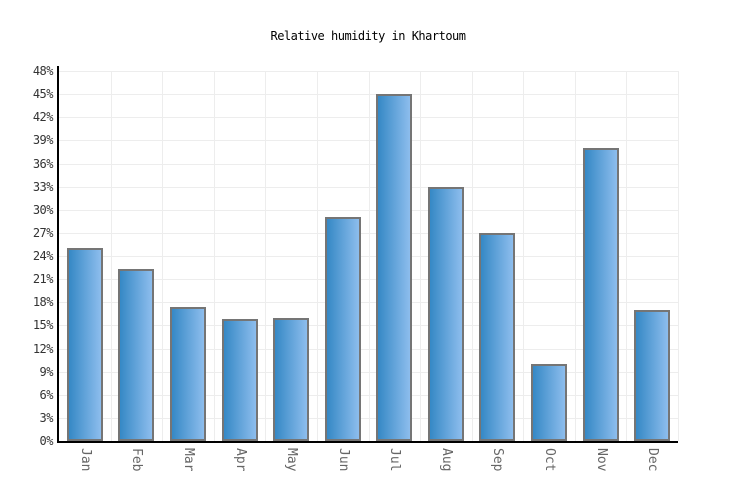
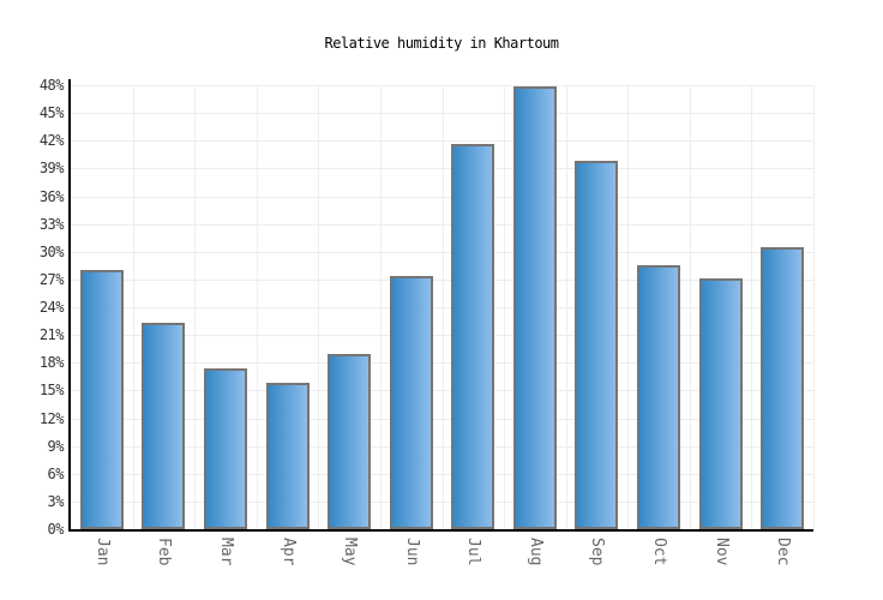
Jan: 25% -> 28%
May: 16% -> 19%
Jun: 29% -> 27%
Jul: 45% -> 42%
Aug: 33% -> 48%
Sep: 27% -> 40%
Oct: 10% -> 29%
Nov: 38% -> 27%
Dec: 17% -> 30%
